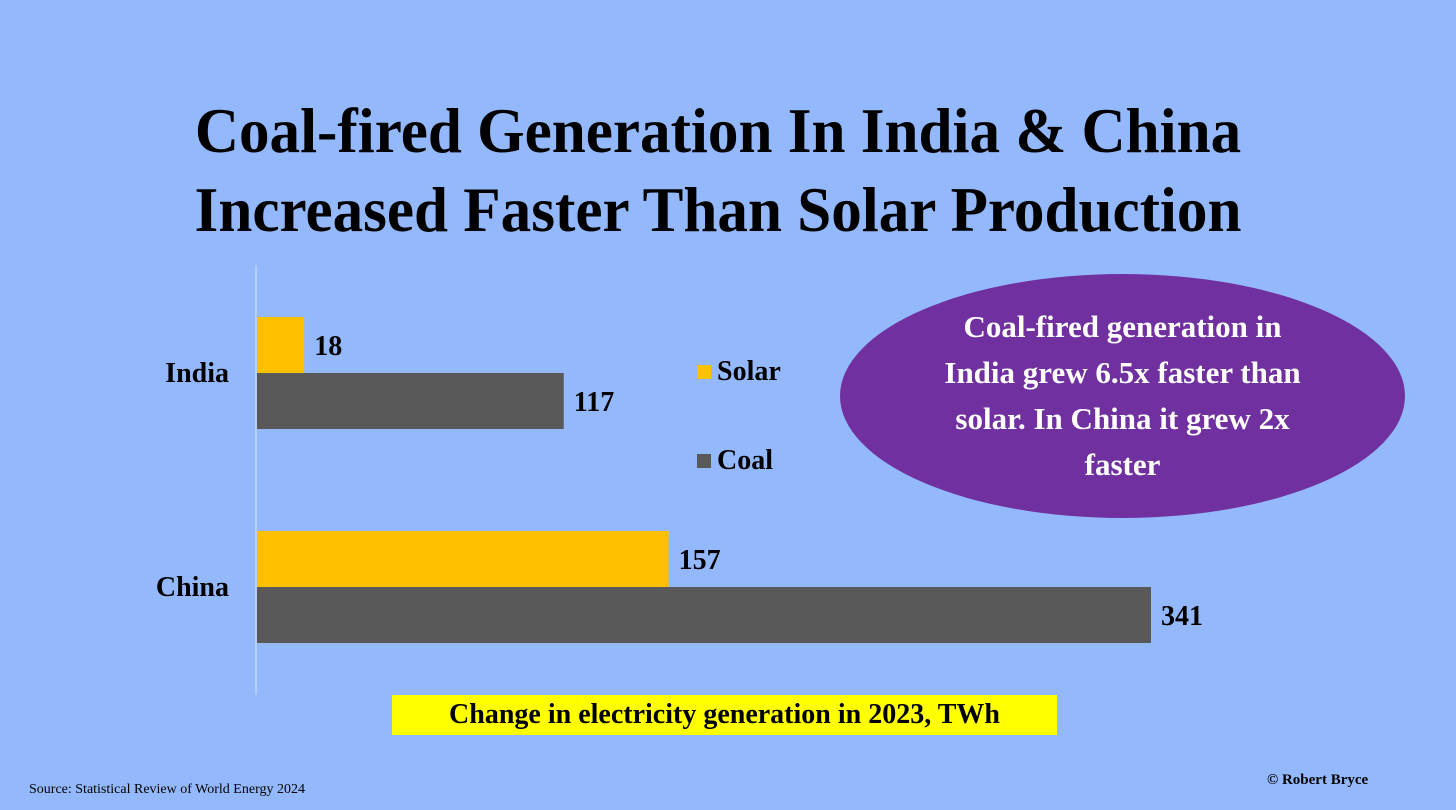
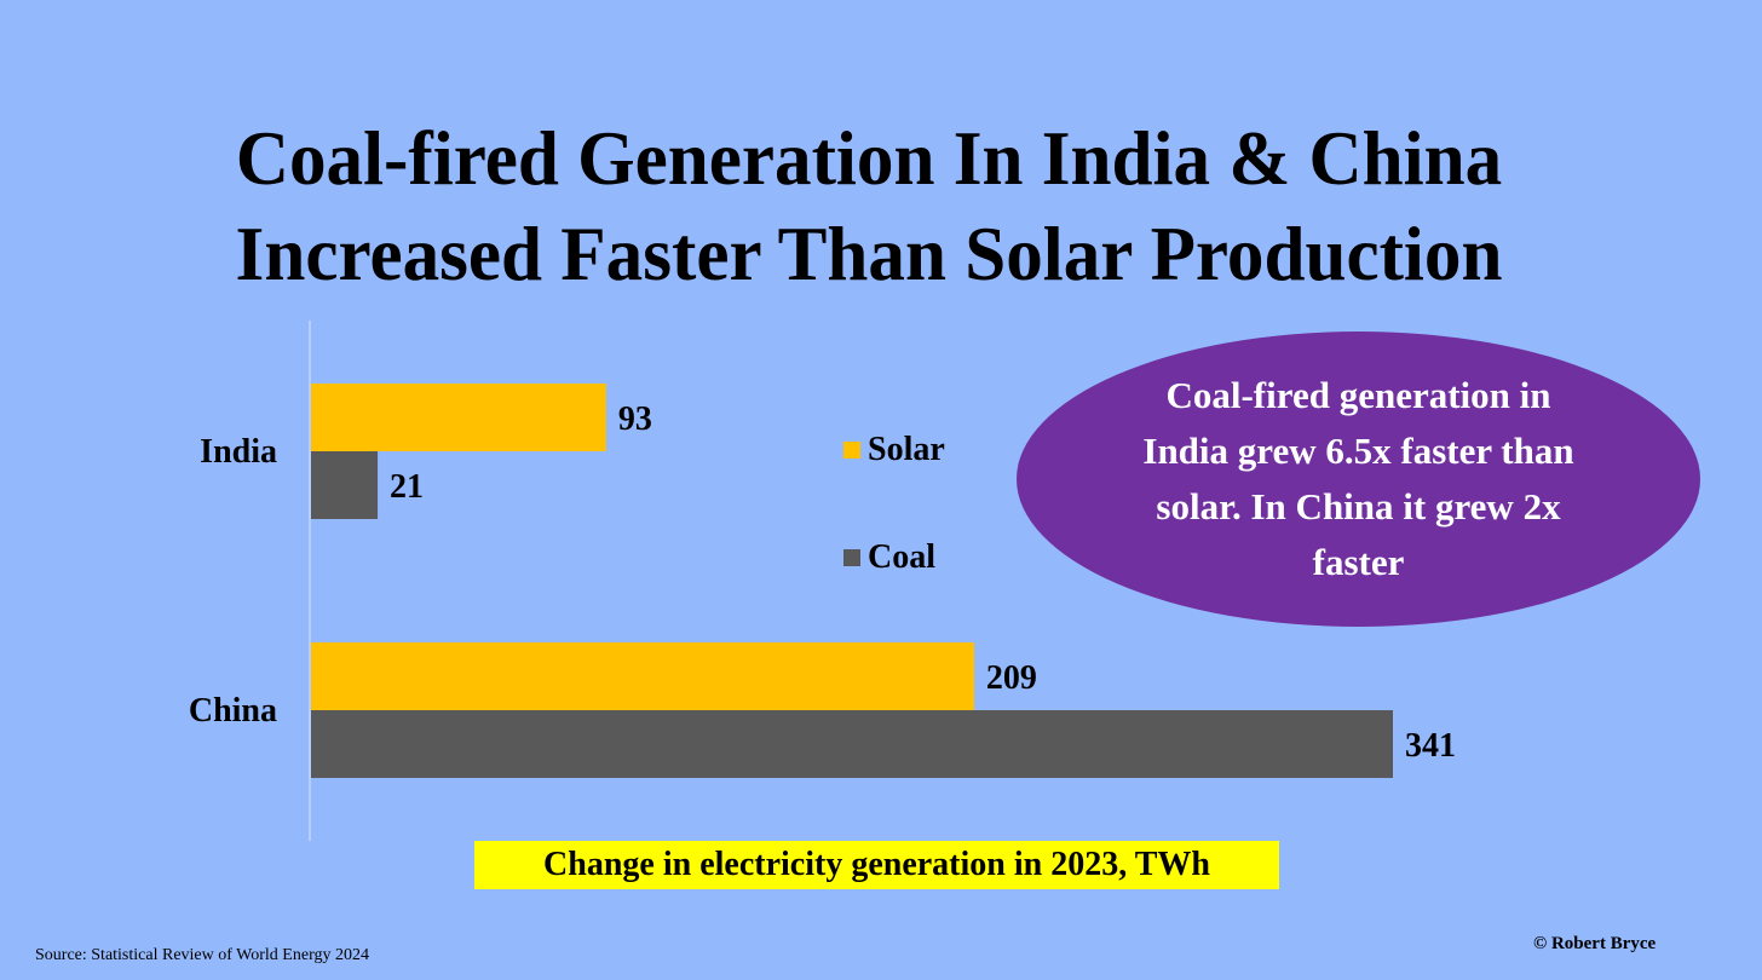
Solar/India: 18 -> 93
Coal/India: 117 -> 21
Solar/China: 157 -> 209
